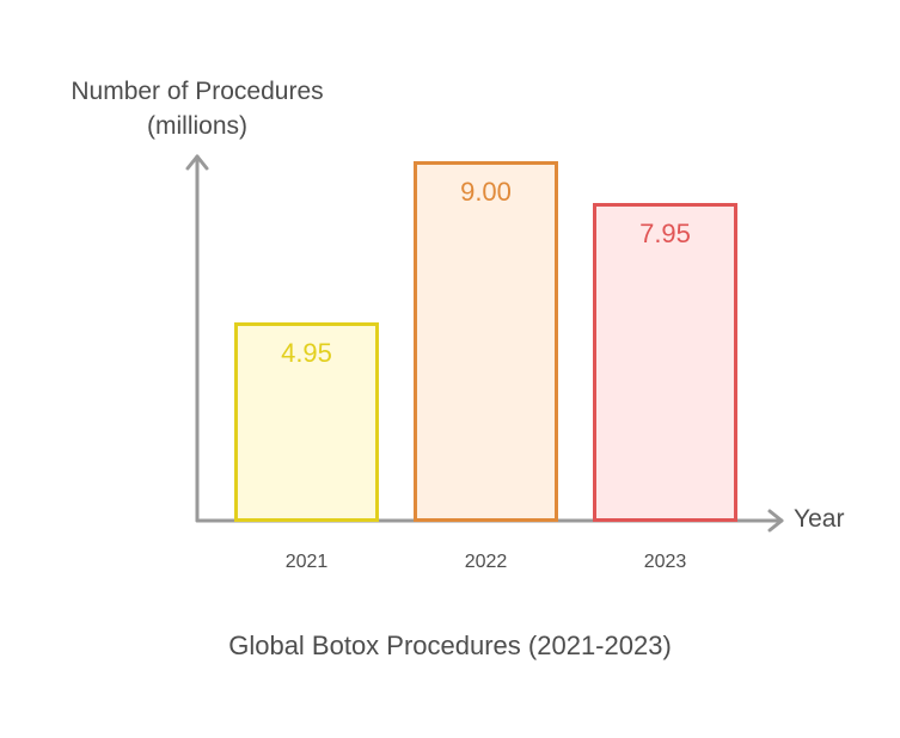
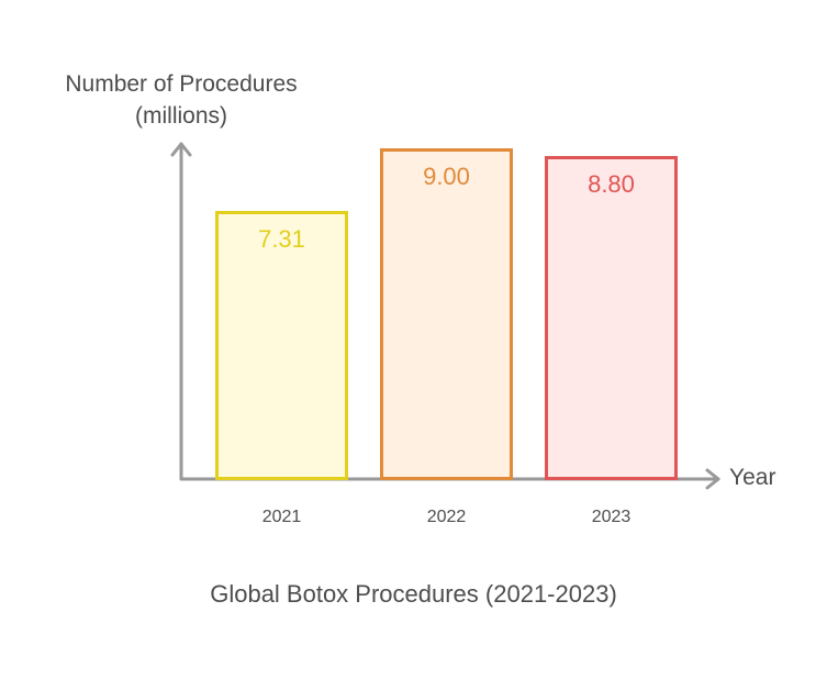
2021: 4.95 -> 7.31
2023: 7.95 -> 8.80
